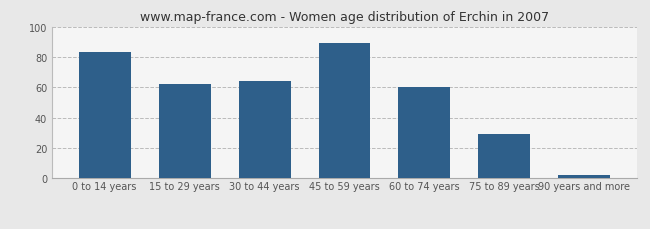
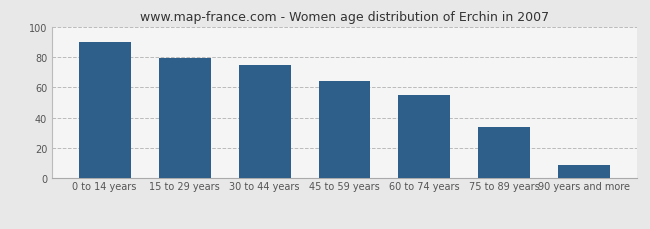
0 to 14 years: 83 -> 90
15 to 29 years: 62 -> 79
30 to 44 years: 64 -> 75
45 to 59 years: 89 -> 64
60 to 74 years: 60 -> 55
75 to 89 years: 29 -> 34
90 years and more: 2 -> 9
